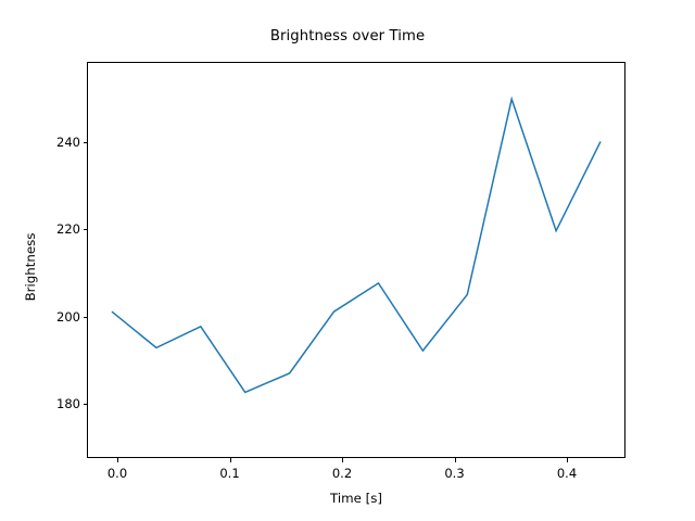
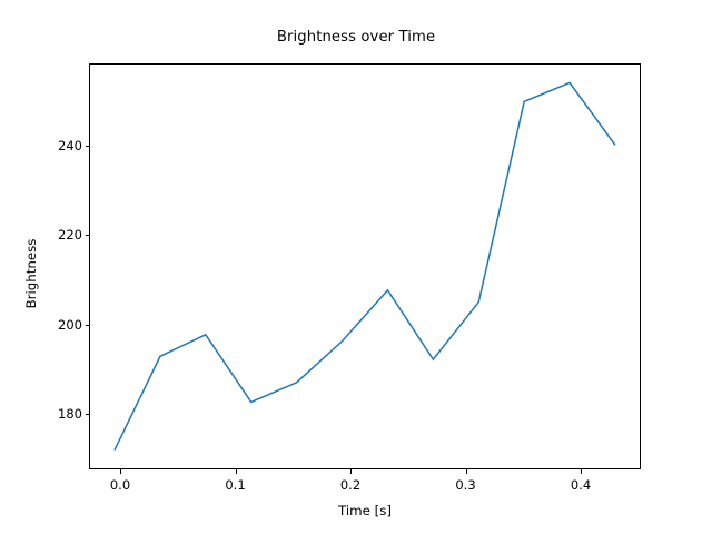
0.0: 201 -> 171
0.2: 201 -> 196
0.4: 220 -> 255
